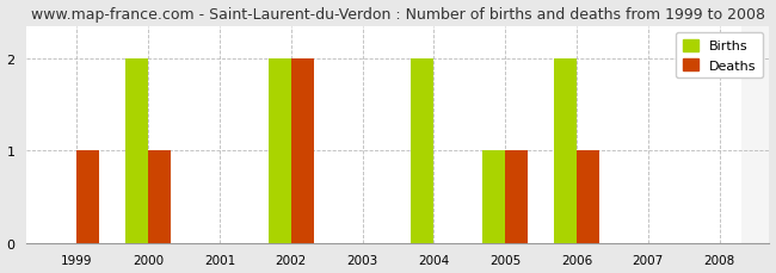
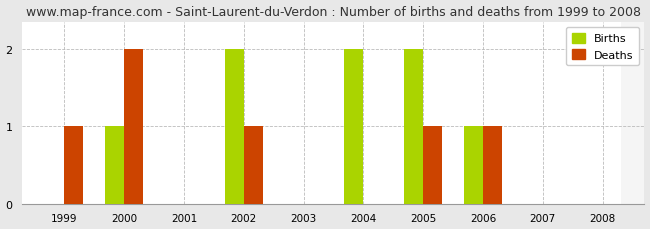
Births/2000: 2 -> 1
Deaths/2000: 1 -> 2
Deaths/2002: 2 -> 1
Births/2005: 1 -> 2
Births/2006: 2 -> 1
